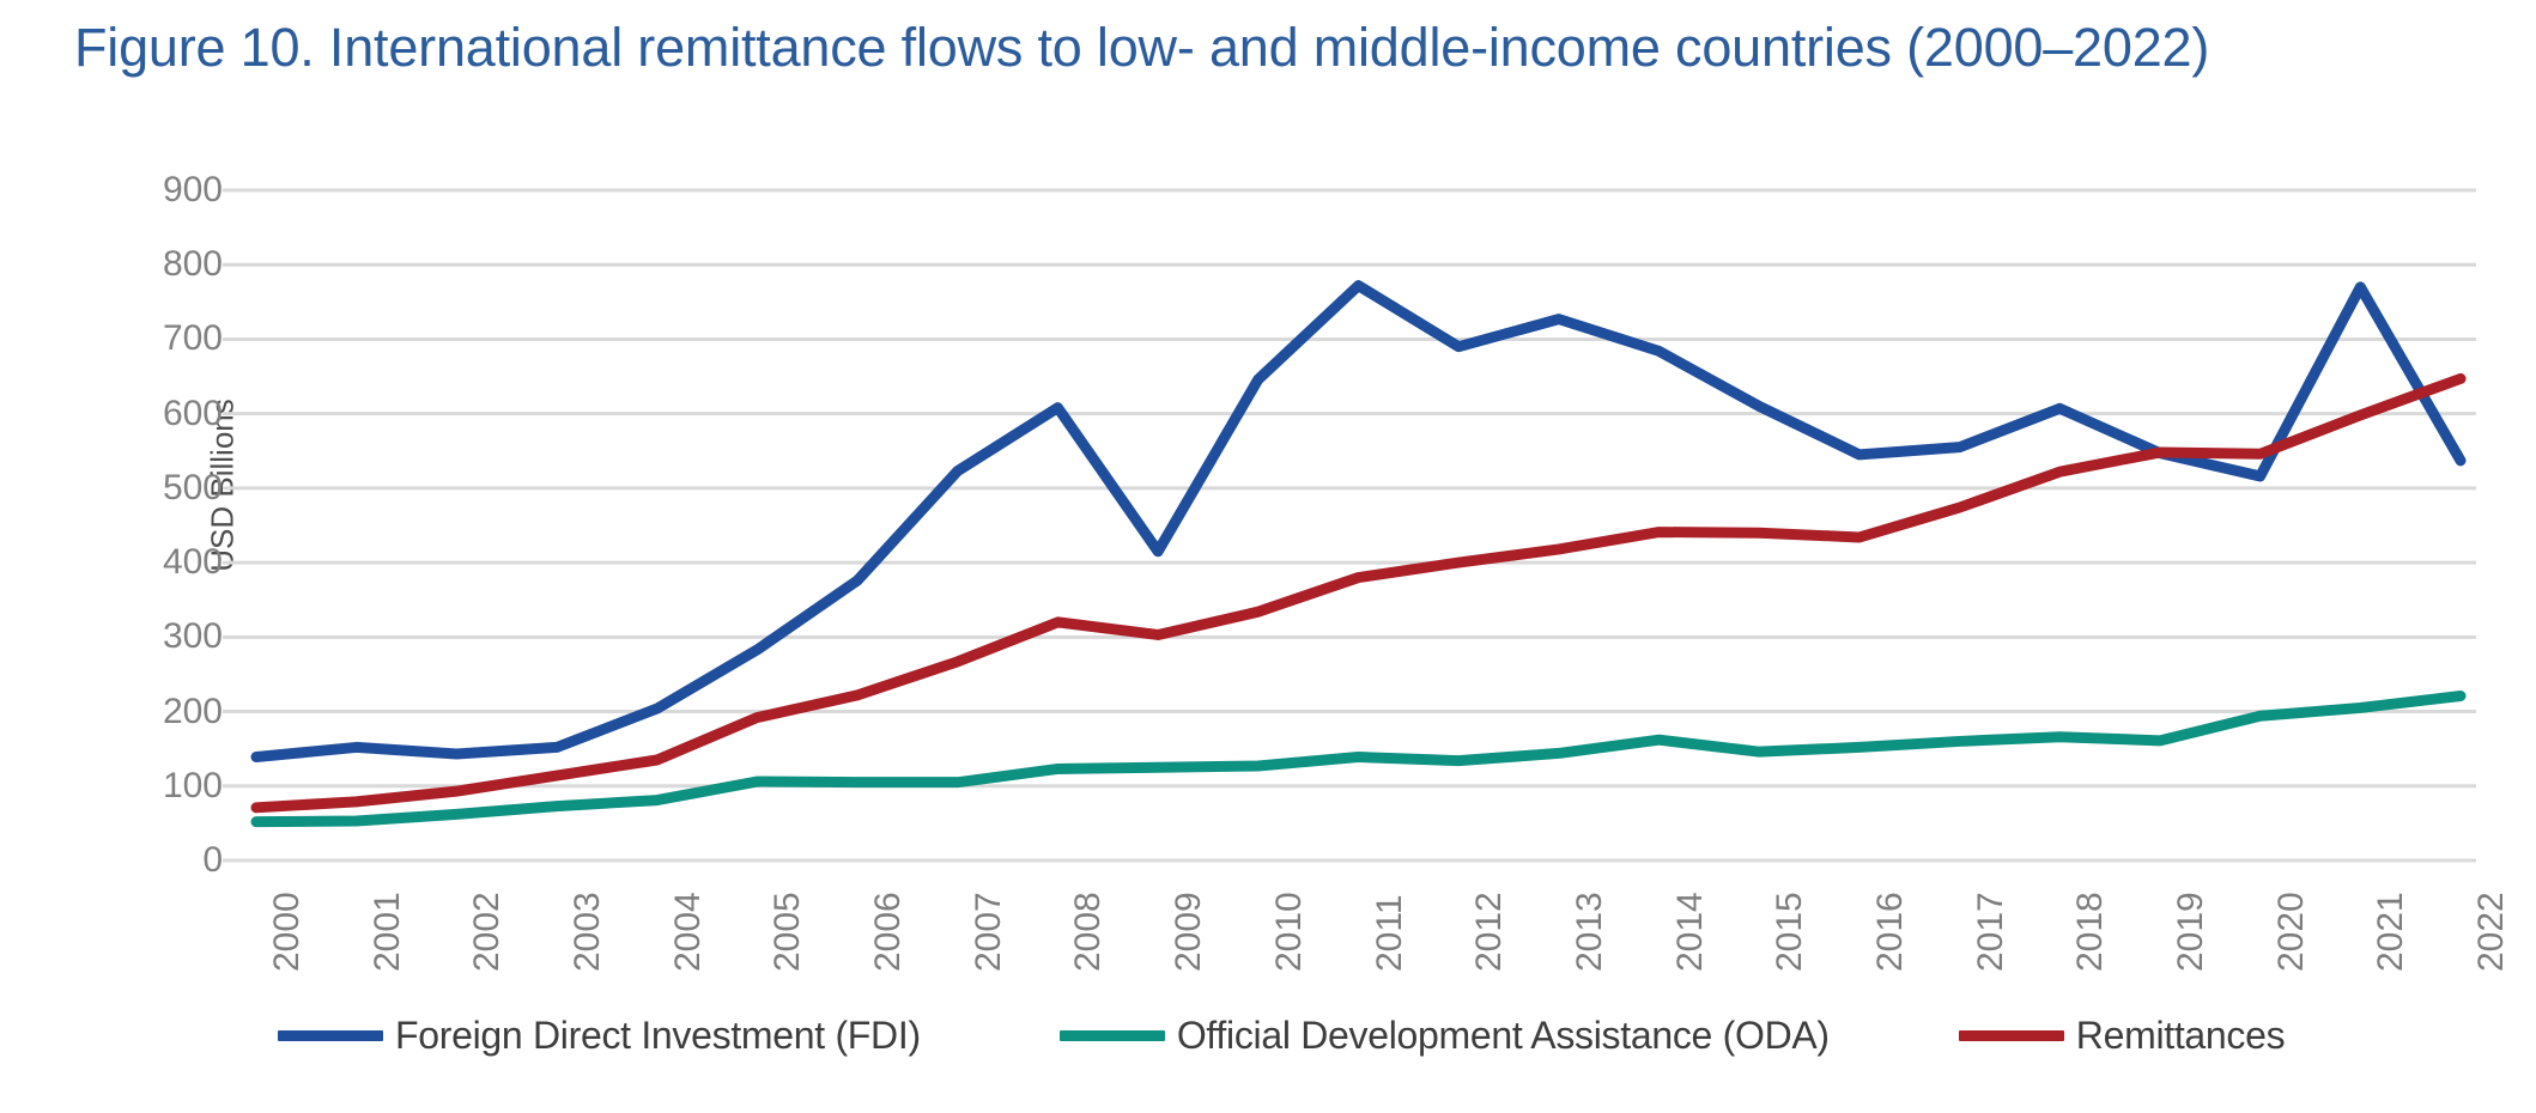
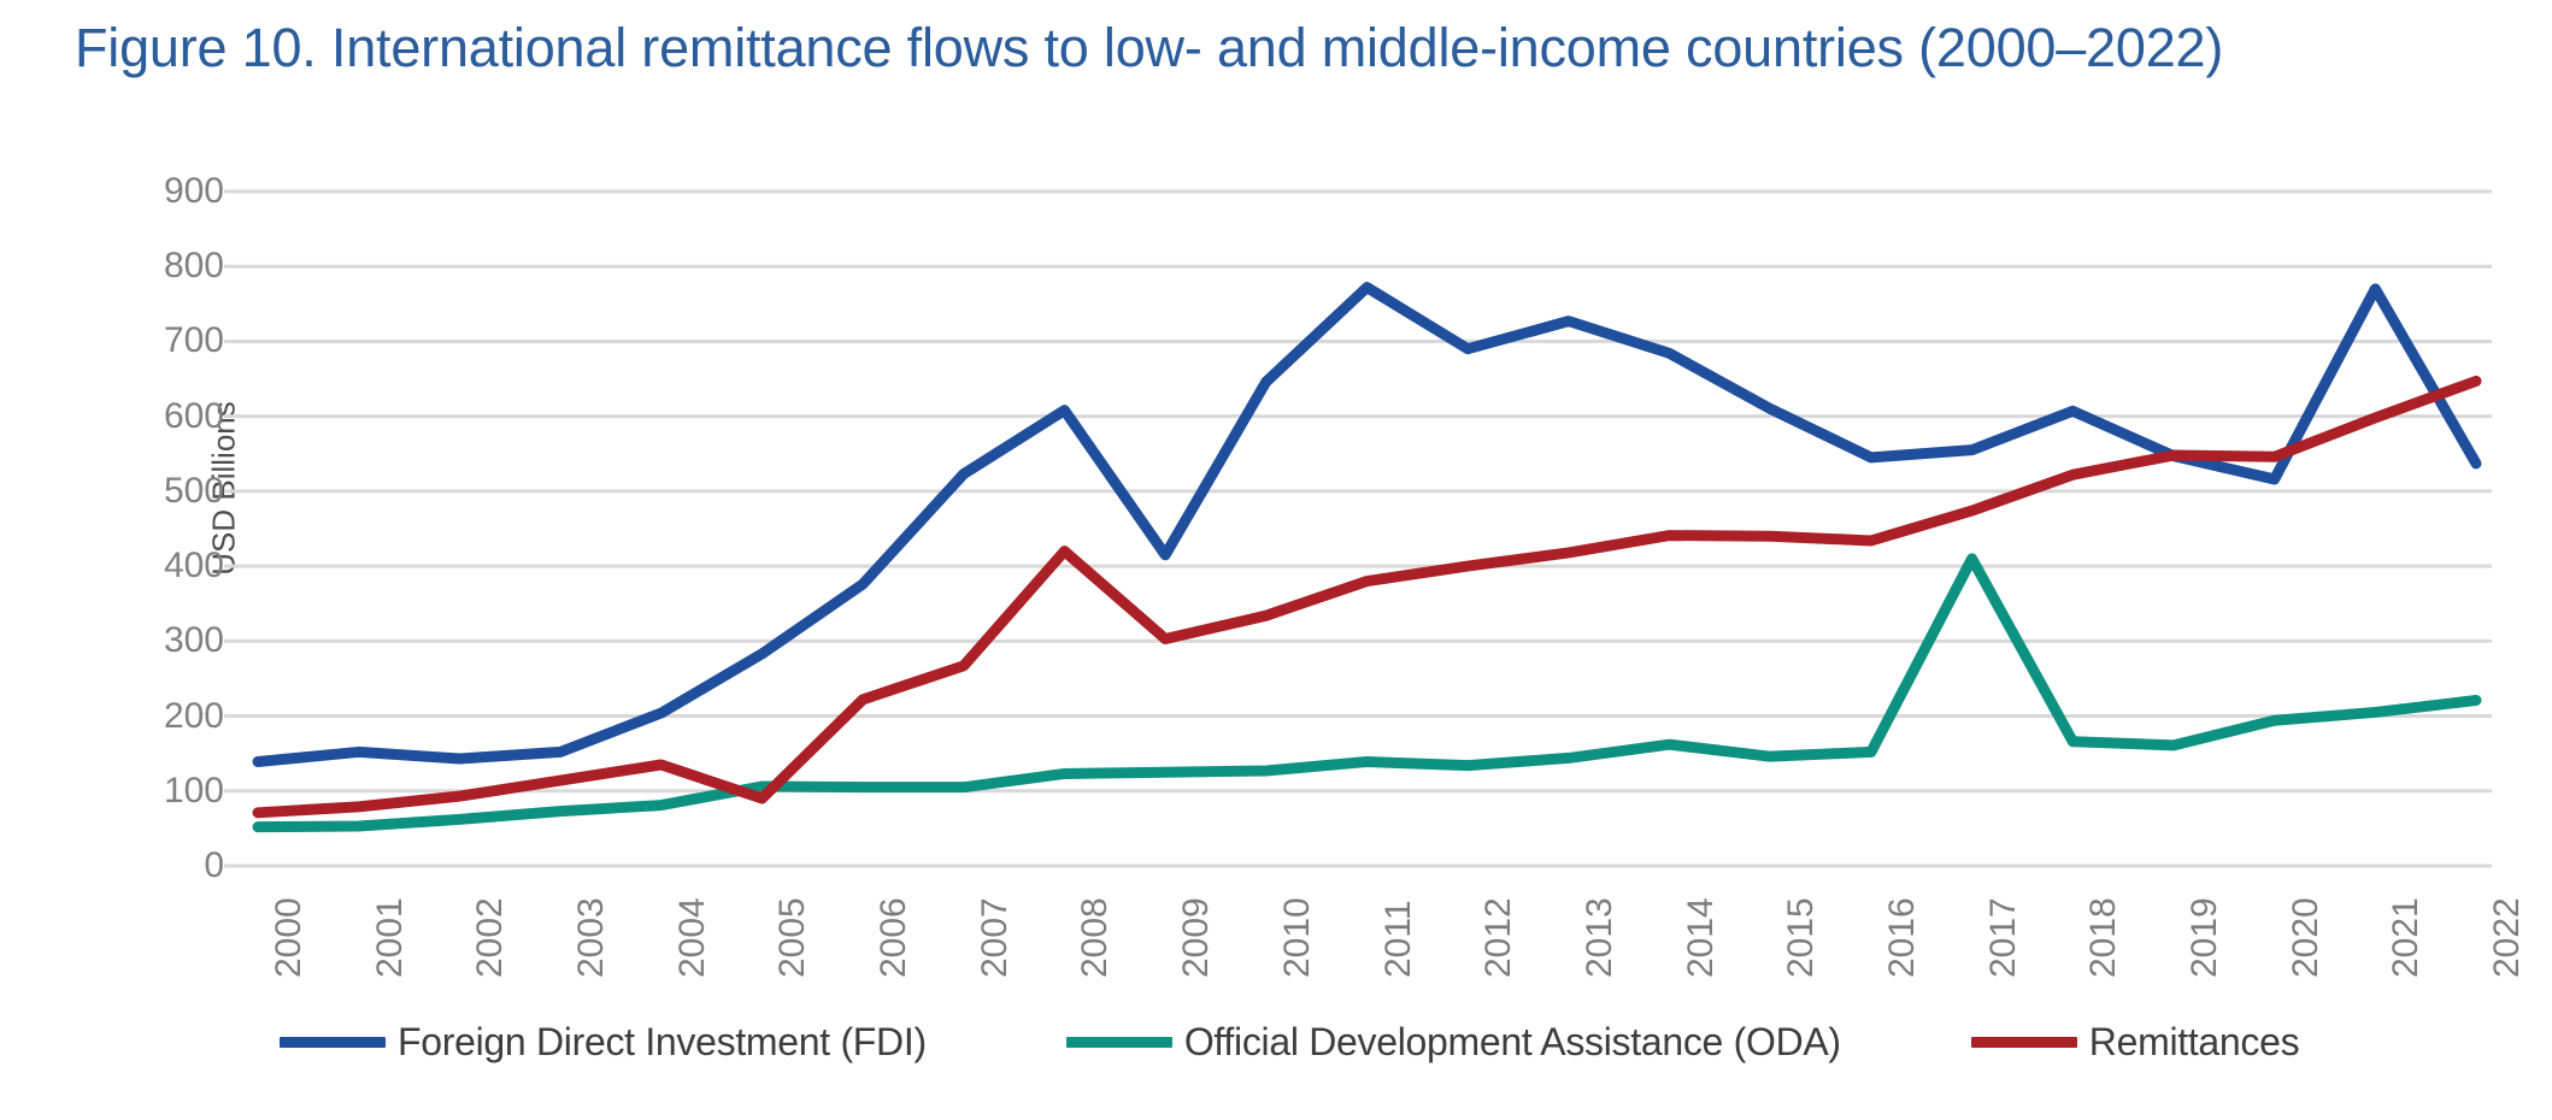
Remittances/2005: 190 -> 90
Remittances/2008: 320 -> 420
Official Development Assistance (ODA)/2017: 160 -> 410
